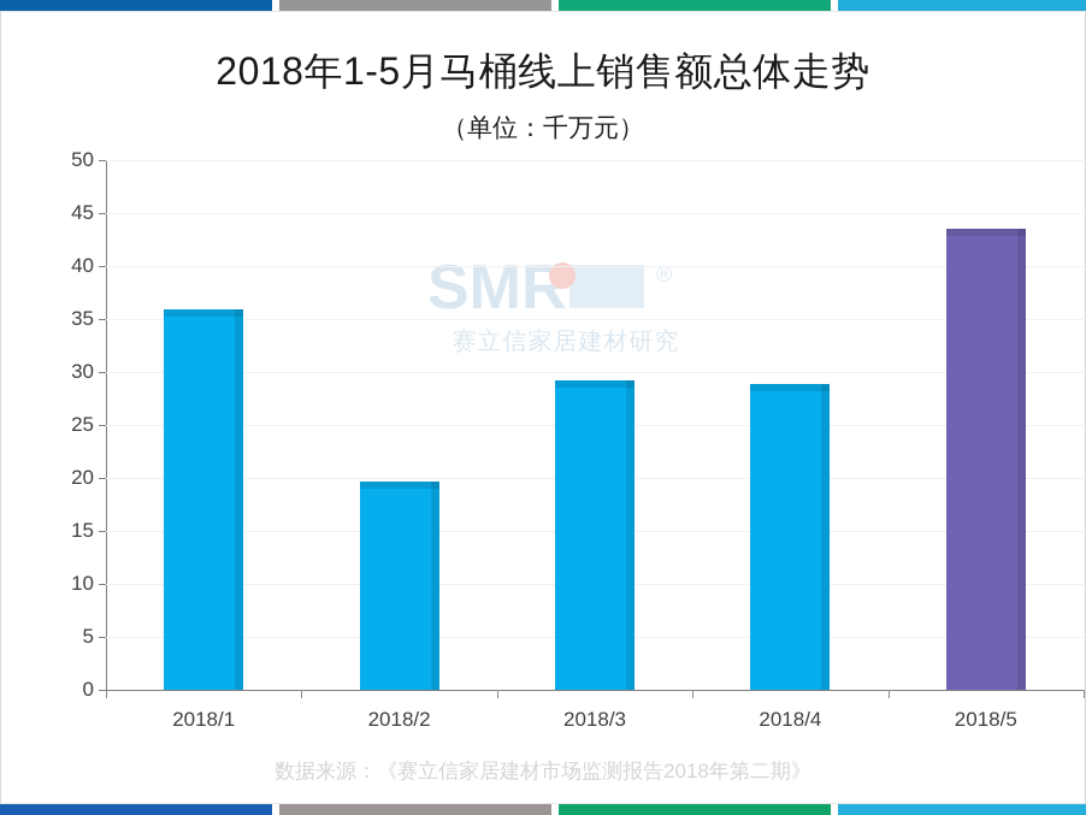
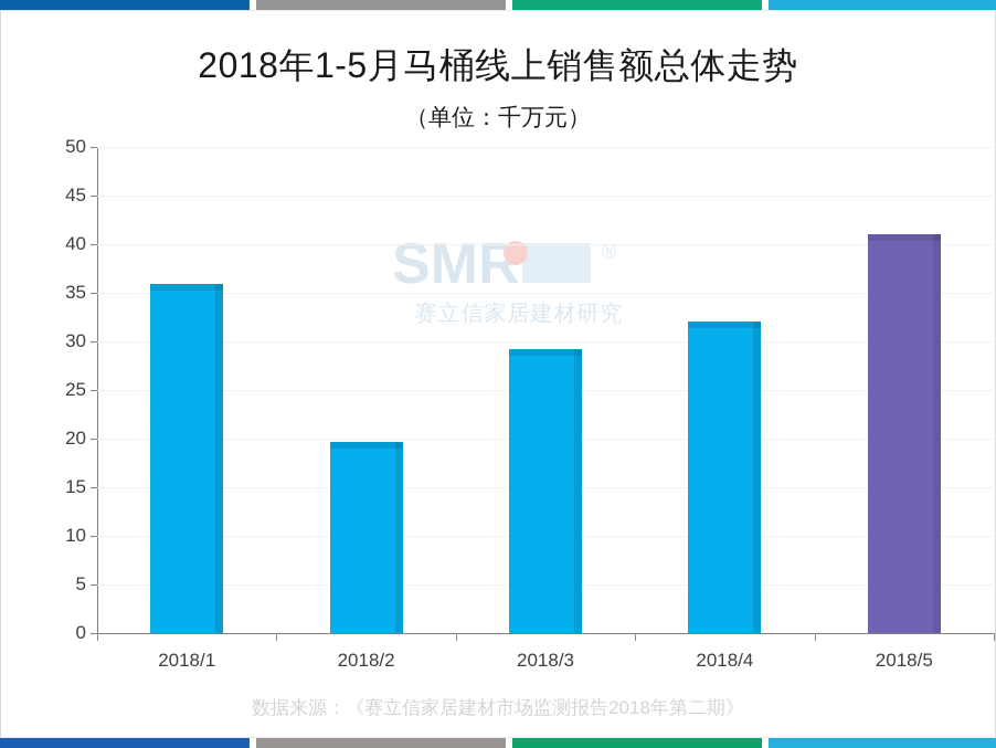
2018/4: 29 -> 32
2018/5: 44 -> 41
